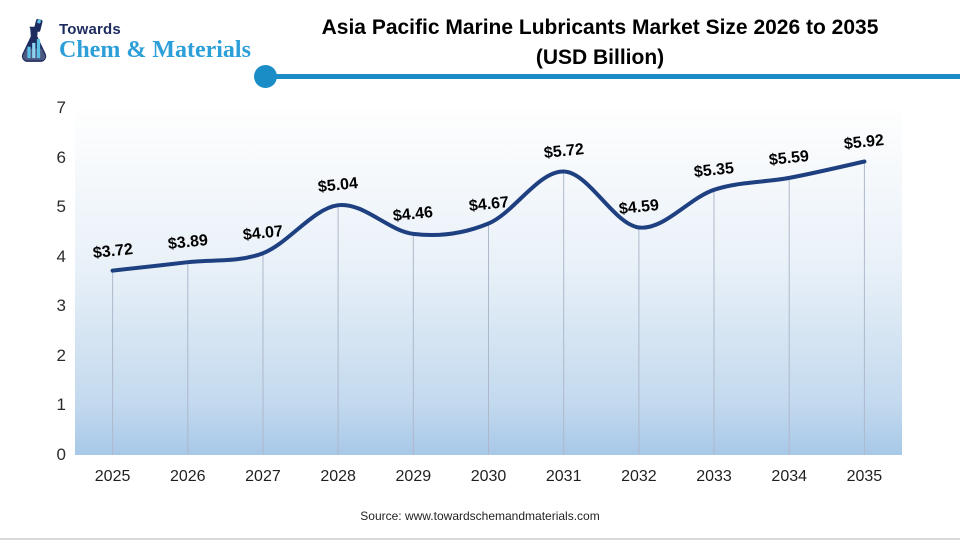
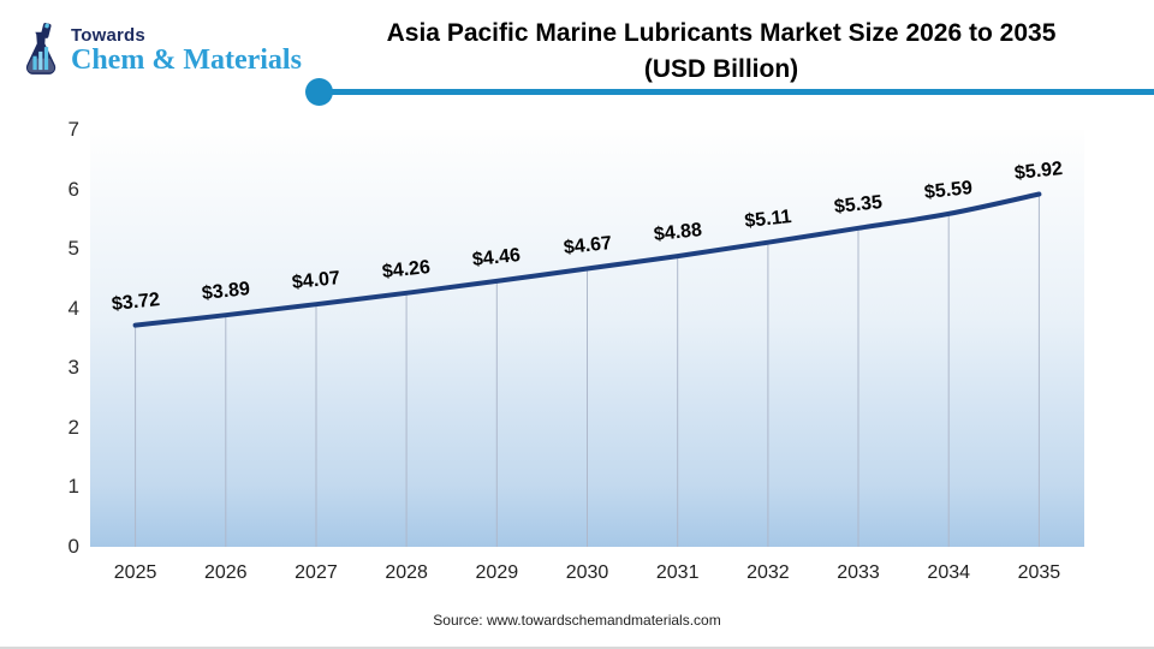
2028: $5.04 -> $4.26
2031: $5.72 -> $4.88
2032: $4.59 -> $5.11
